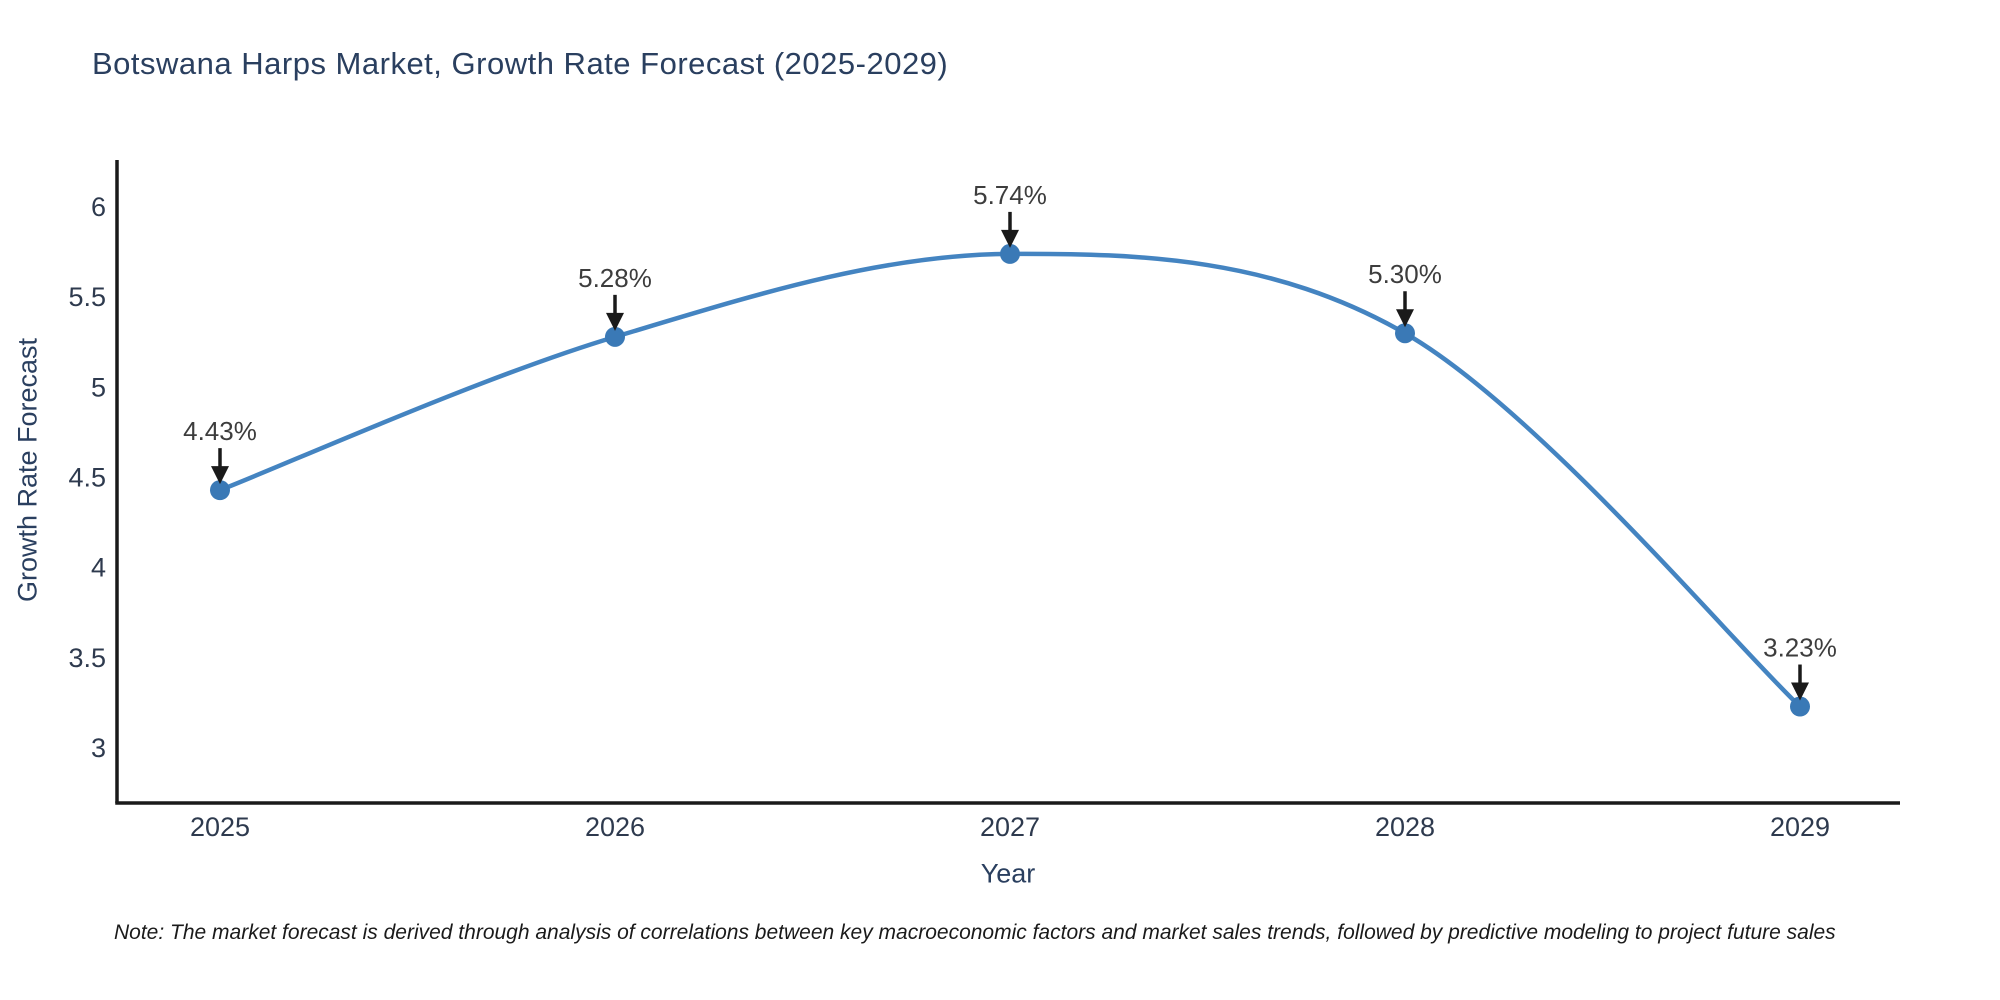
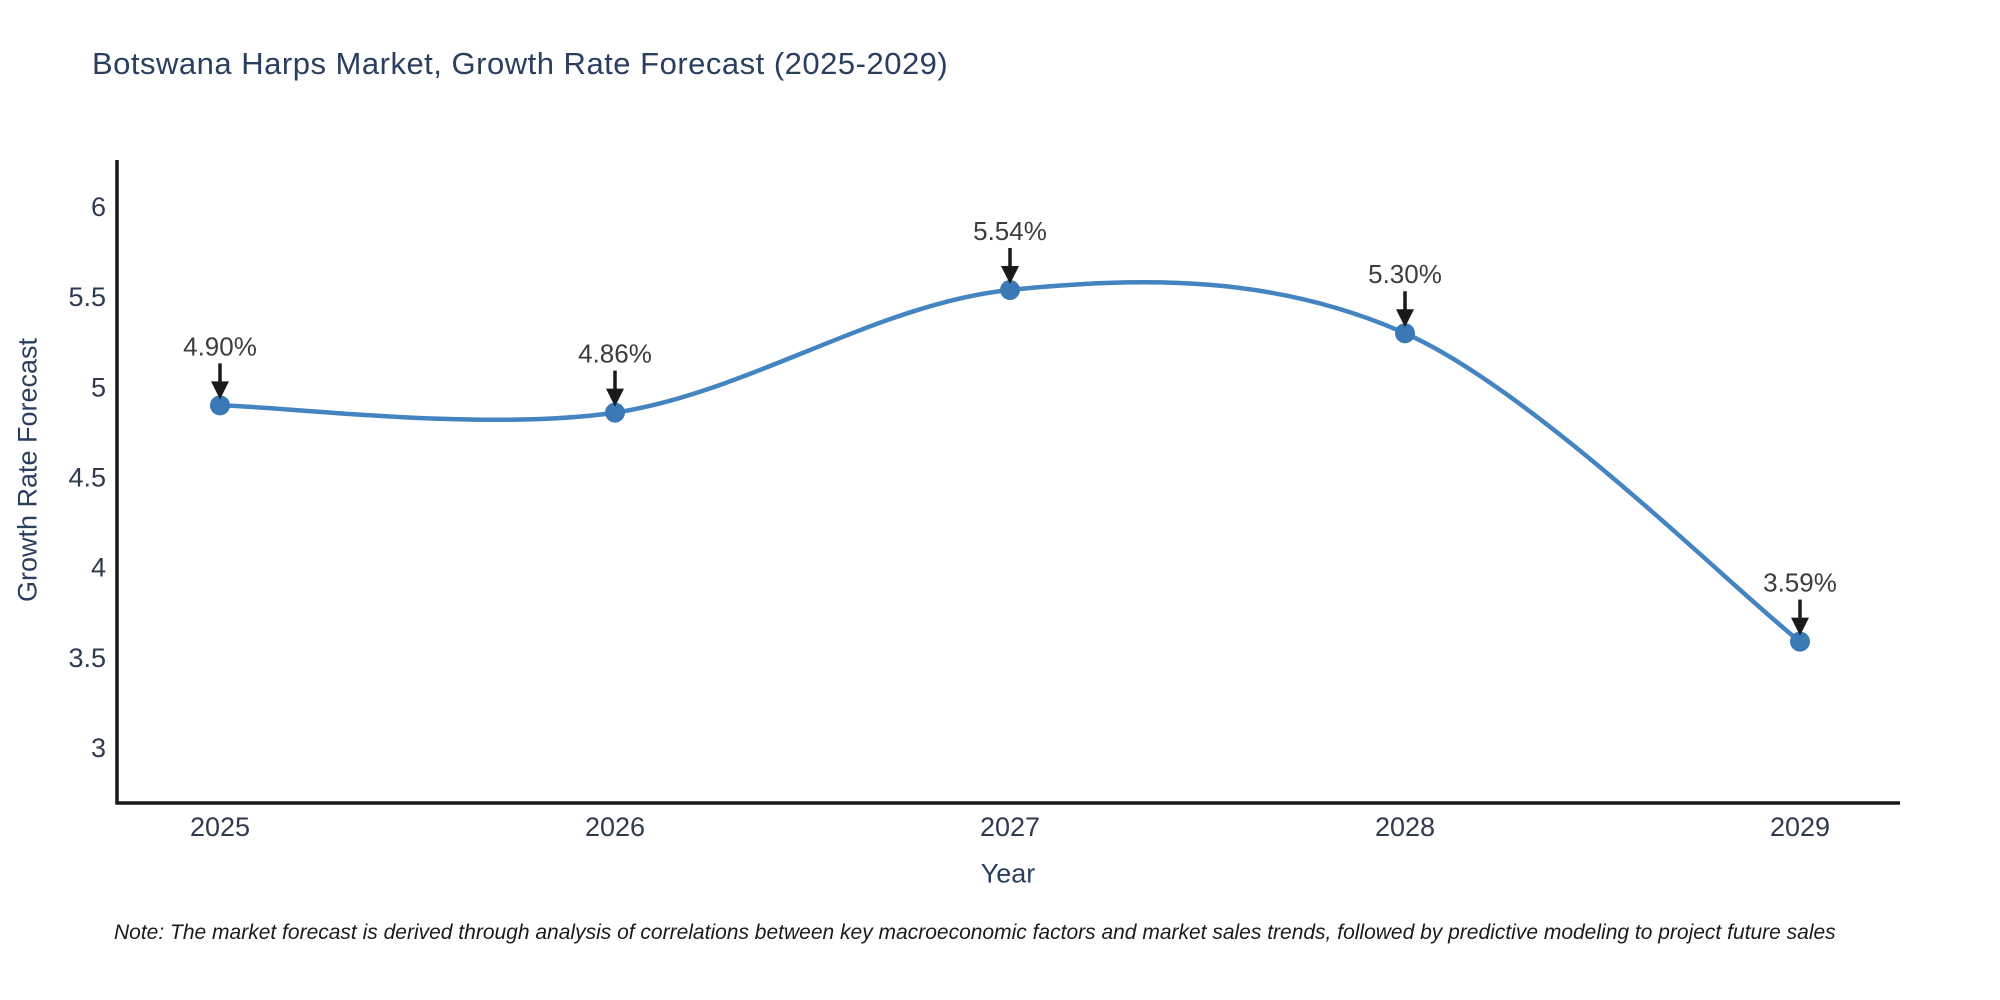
2025: 4.43% -> 4.90%
2026: 5.28% -> 4.86%
2027: 5.74% -> 5.54%
2029: 3.23% -> 3.59%
